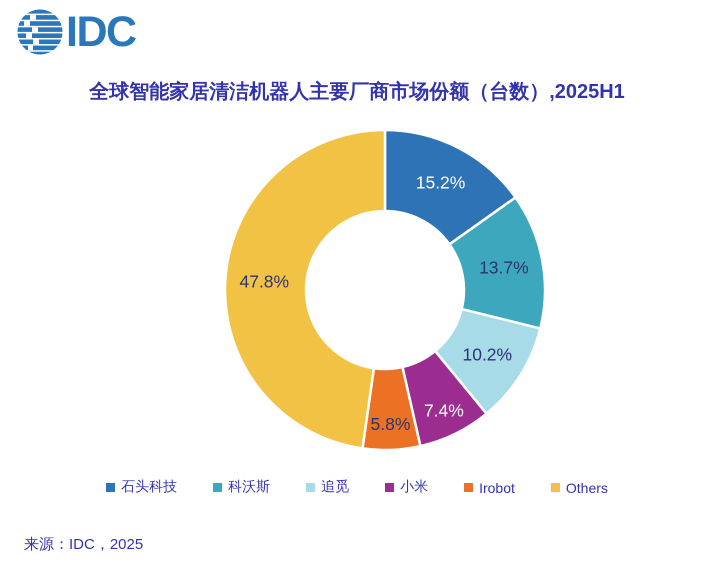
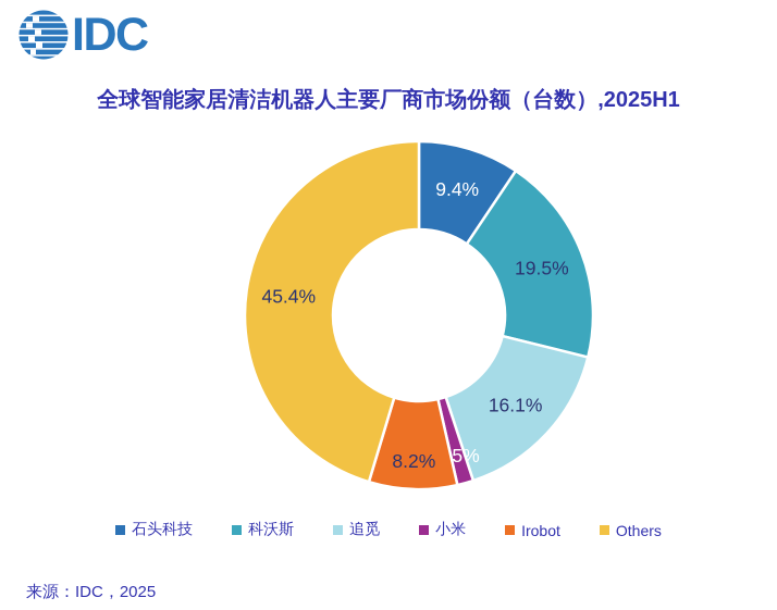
石头科技: 15.2% -> 9.4%
科沃斯: 13.7% -> 19.5%
追觅: 10.2% -> 16.1%
小米: 7.4% -> 1.5%
Irobot: 5.8% -> 8.2%
Others: 47.8% -> 45.4%
